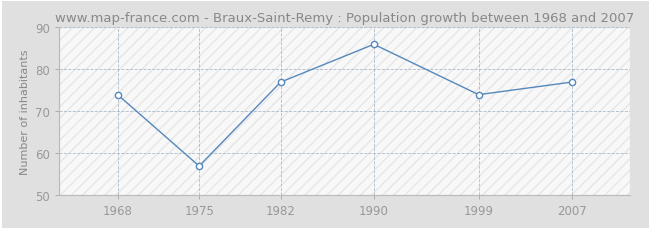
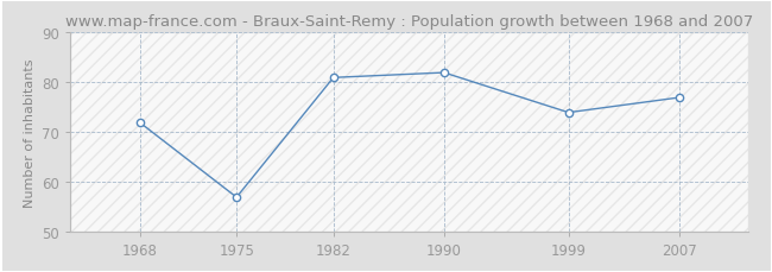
1968: 74 -> 72
1982: 77 -> 81
1990: 86 -> 82
